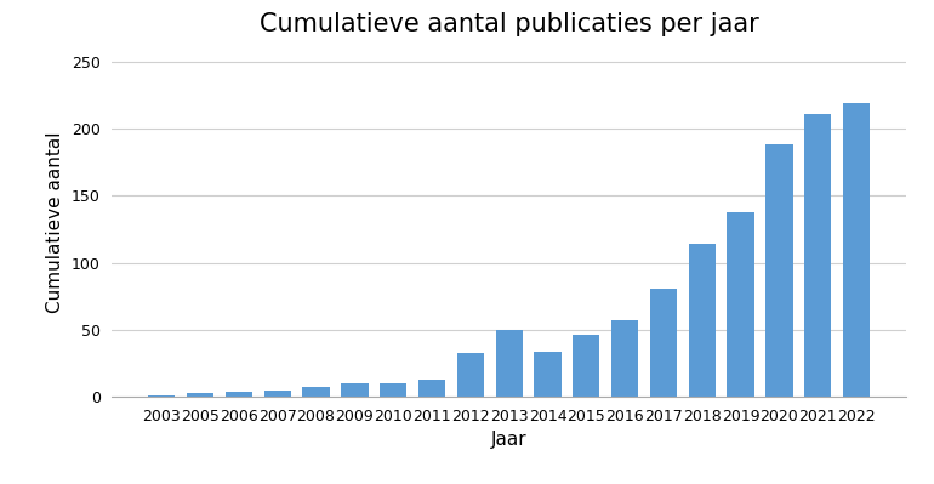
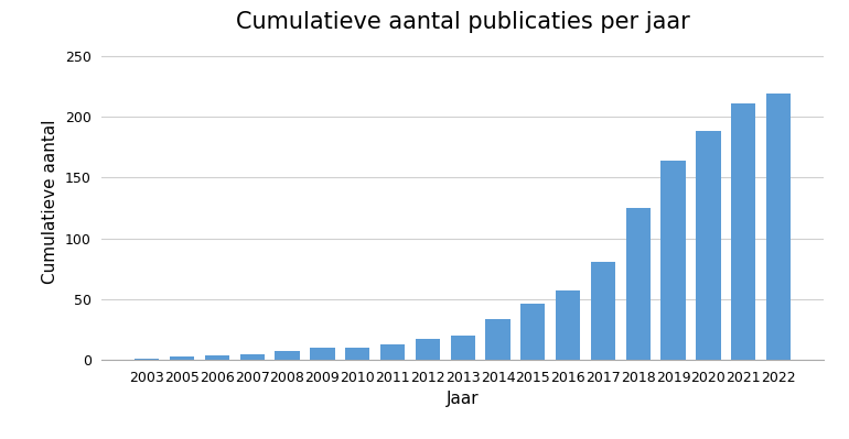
2012: 33 -> 17
2013: 50 -> 20
2018: 114 -> 125
2019: 138 -> 164
